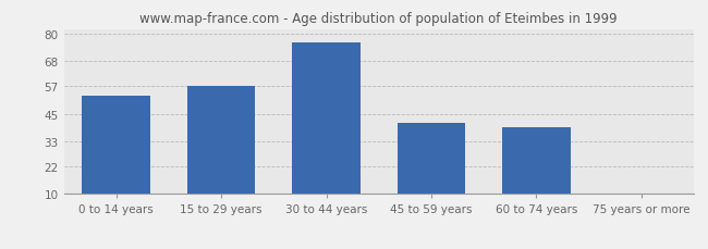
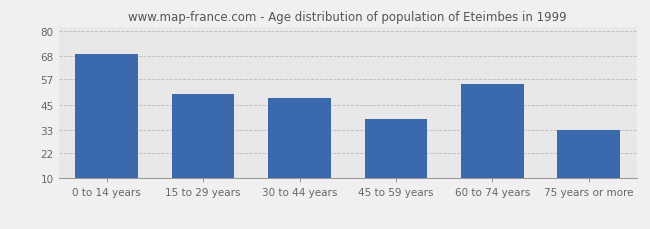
0 to 14 years: 53 -> 69
15 to 29 years: 57 -> 50
30 to 44 years: 76 -> 48
45 to 59 years: 41 -> 38
60 to 74 years: 39 -> 55
75 years or more: 10 -> 33
